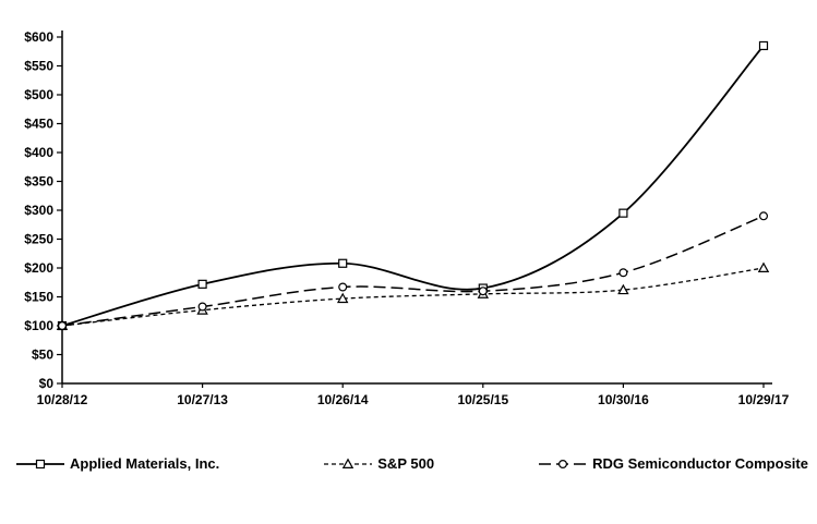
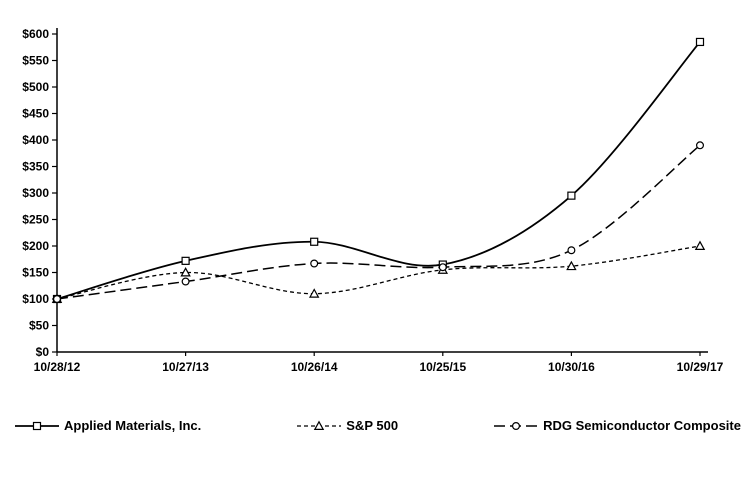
S&P 500/10/27/13: $130 -> $150
S&P 500/10/26/14: $150 -> $110
RDG Semiconductor Composite/10/29/17: $290 -> $390
